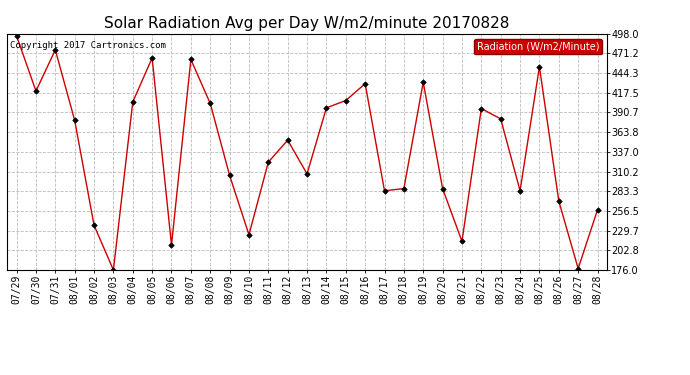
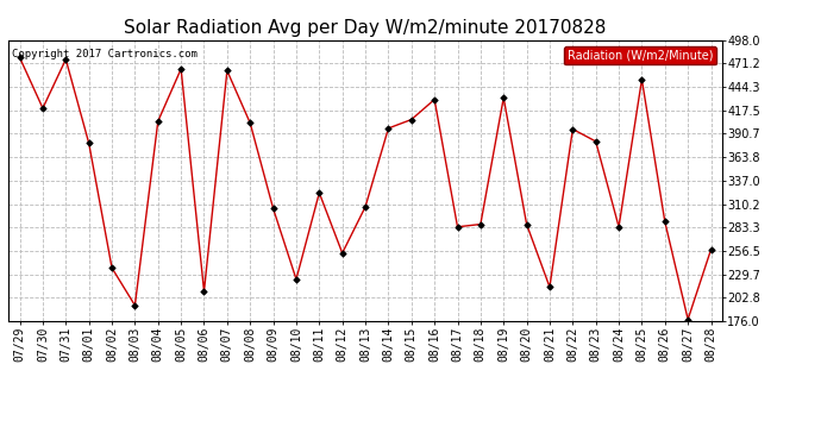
07/29: 495 -> 478
08/03: 176 -> 194
08/12: 353 -> 254
08/26: 270 -> 290
